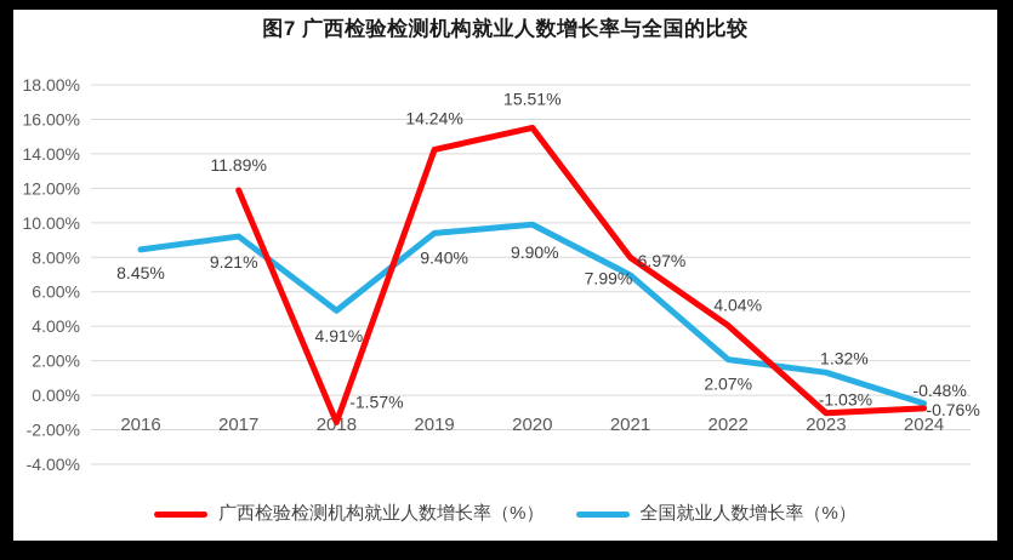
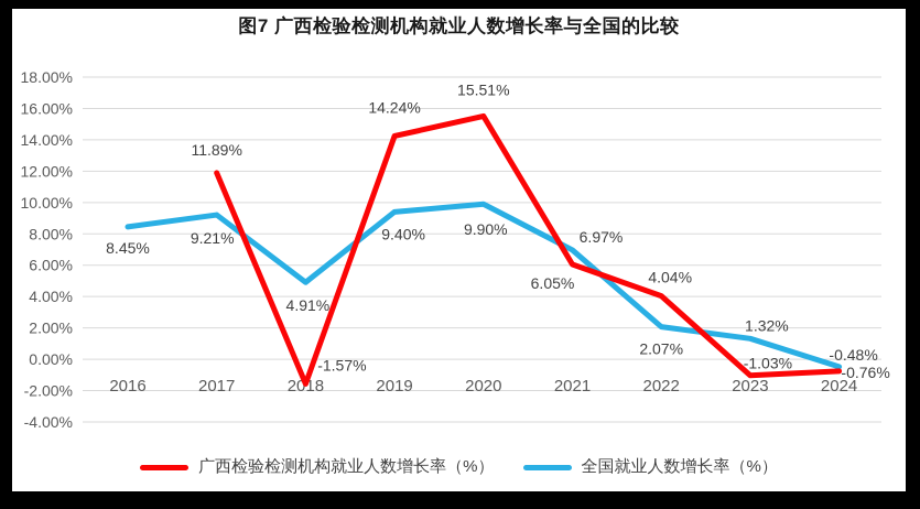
广西检验检测机构就业人数增长率（%）/2021: 7.99% -> 6.05%
